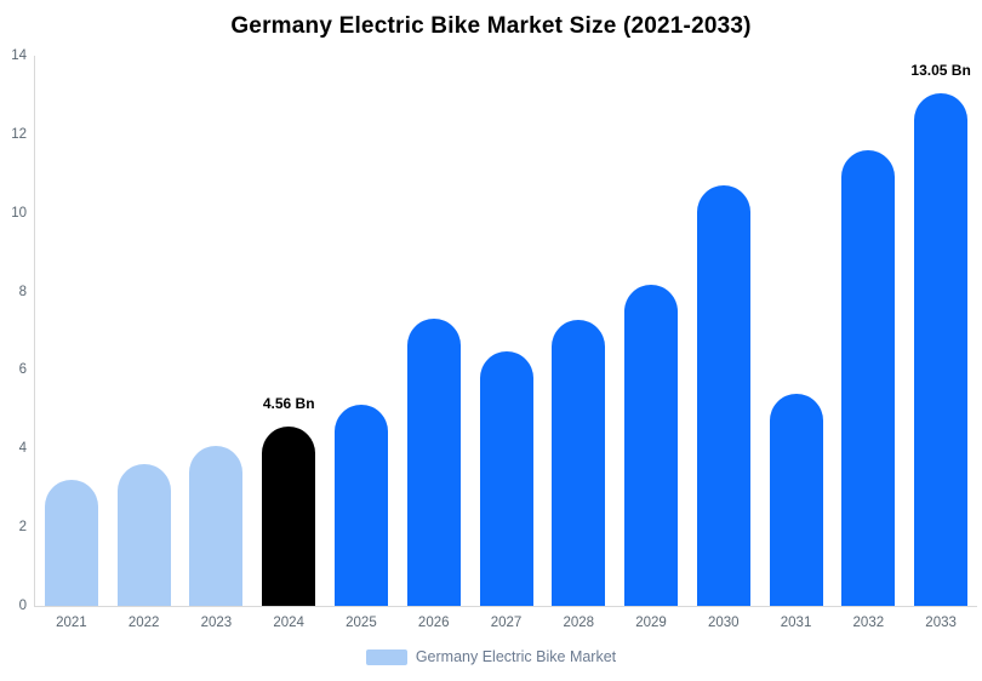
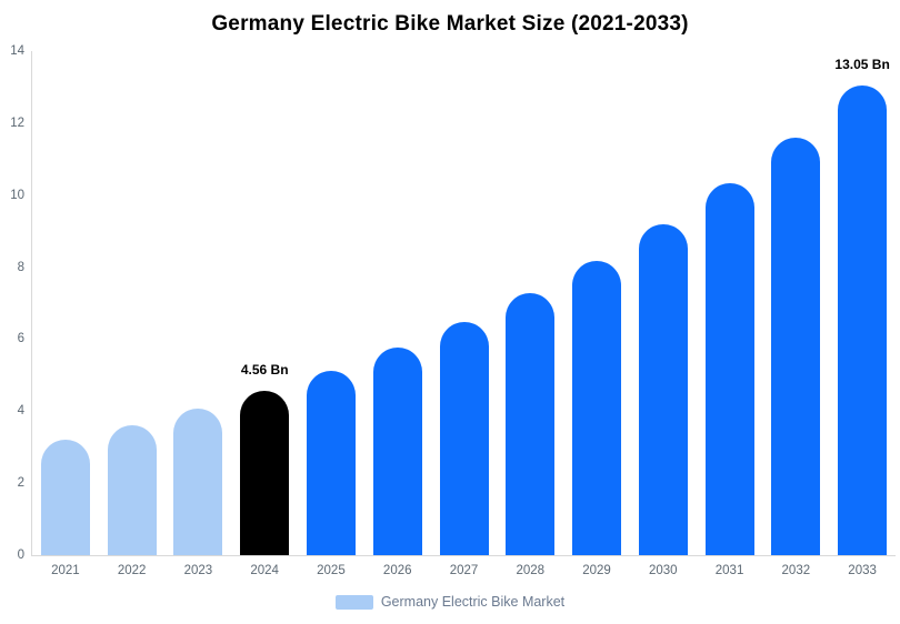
2026: 7.3 -> 5.8
2030: 10.7 -> 9.2
2031: 5.4 -> 10.3
